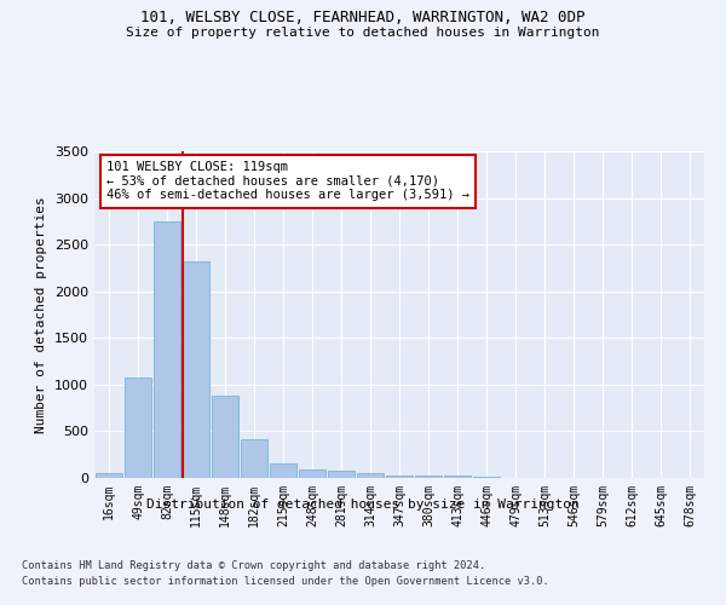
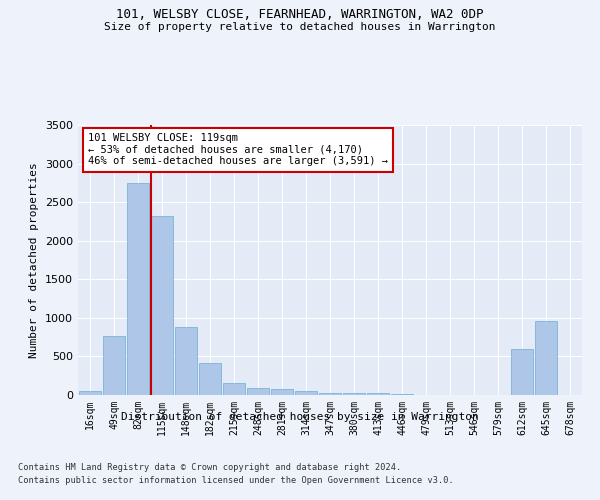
49sqm: 1080 -> 760
612sqm: 0 -> 600
645sqm: 0 -> 960
